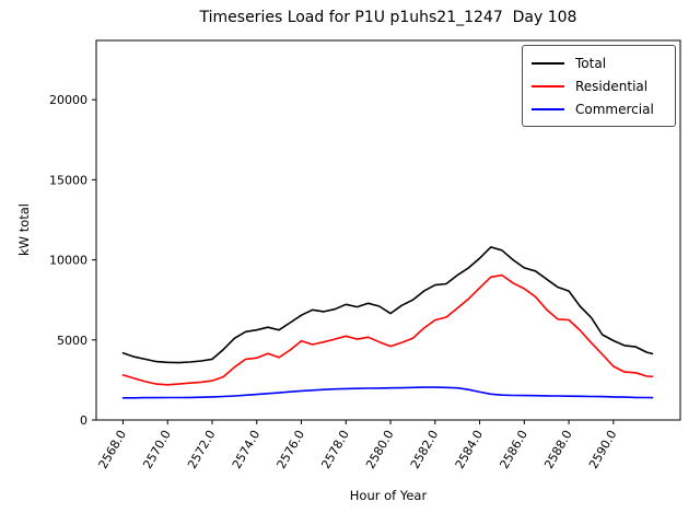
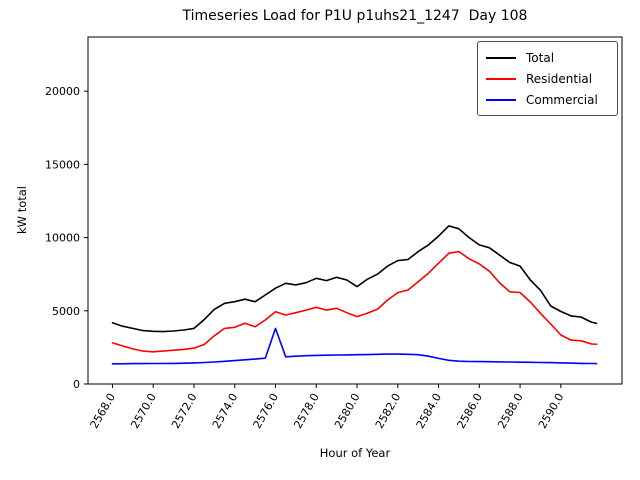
Commercial/2576.0: 1800 -> 3800
